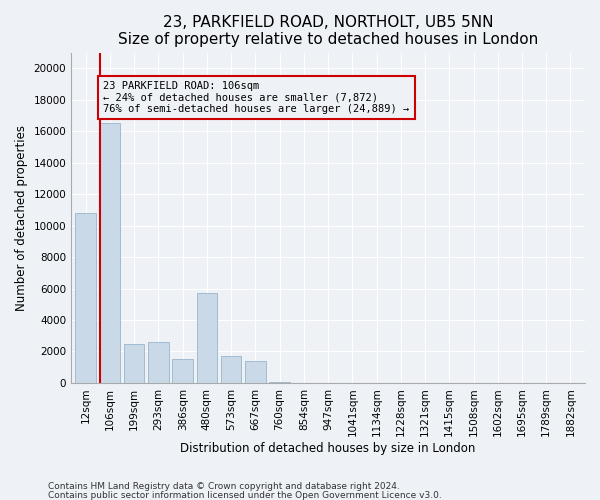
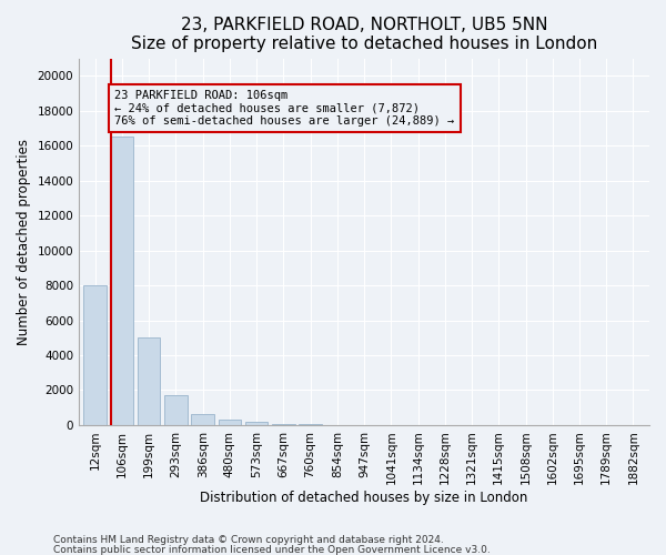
12sqm: 10800 -> 8000
199sqm: 2500 -> 5000
293sqm: 2600 -> 1700
386sqm: 1500 -> 600
480sqm: 5700 -> 300
573sqm: 1700 -> 200
667sqm: 1400 -> 100
